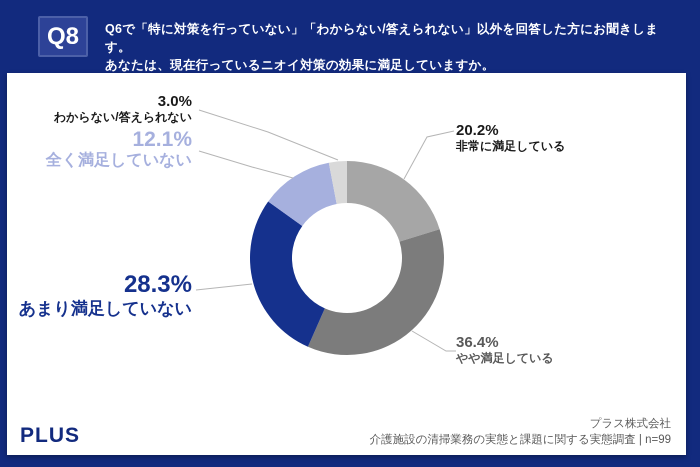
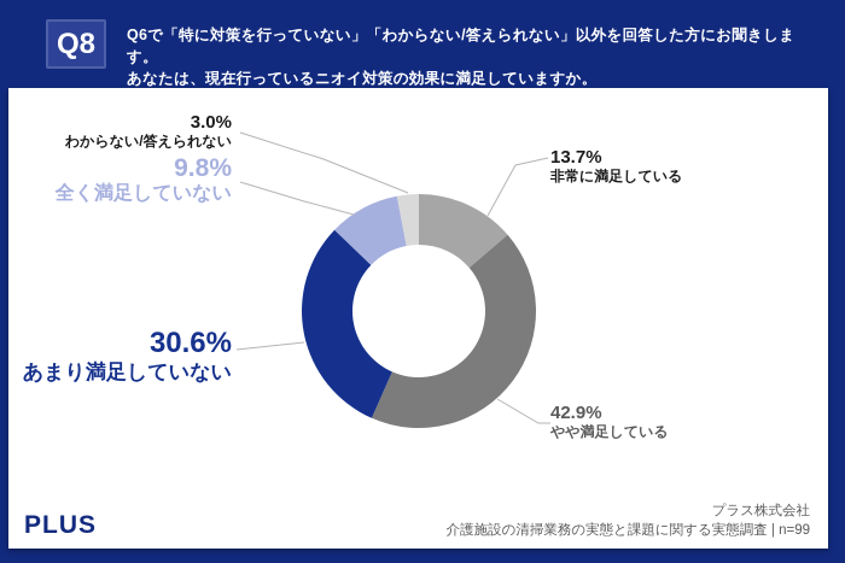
非常に満足している: 20.2% -> 13.7%
やや満足している: 36.4% -> 42.9%
あまり満足していない: 28.3% -> 30.6%
全く満足していない: 12.1% -> 9.8%
